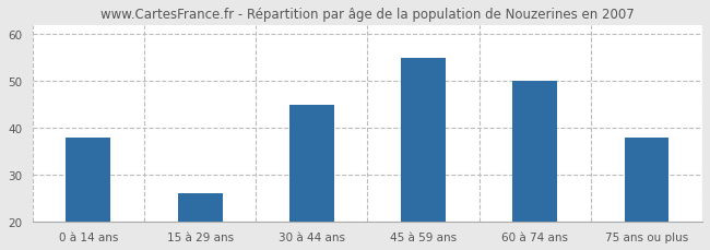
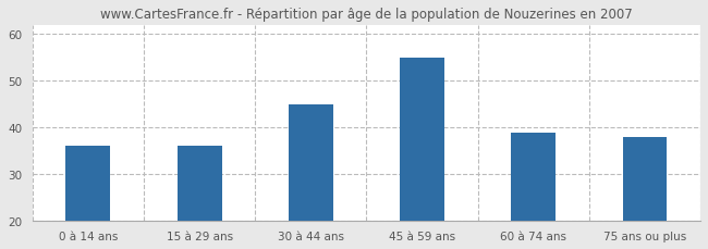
0 à 14 ans: 38 -> 36
15 à 29 ans: 26 -> 36
60 à 74 ans: 50 -> 39
